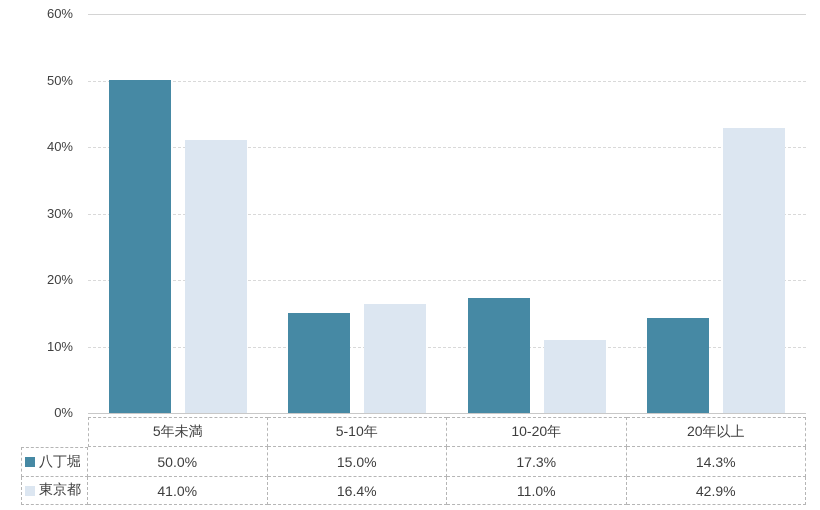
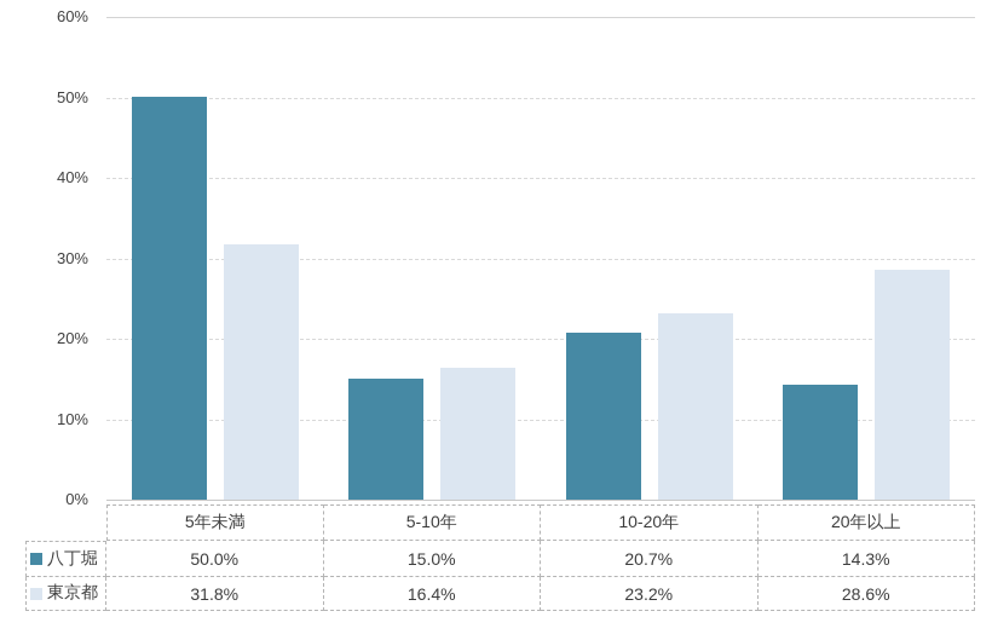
東京都/5年未満: 41.0% -> 31.8%
八丁堀/10-20年: 17.3% -> 20.7%
東京都/10-20年: 11.0% -> 23.2%
東京都/20年以上: 42.9% -> 28.6%
